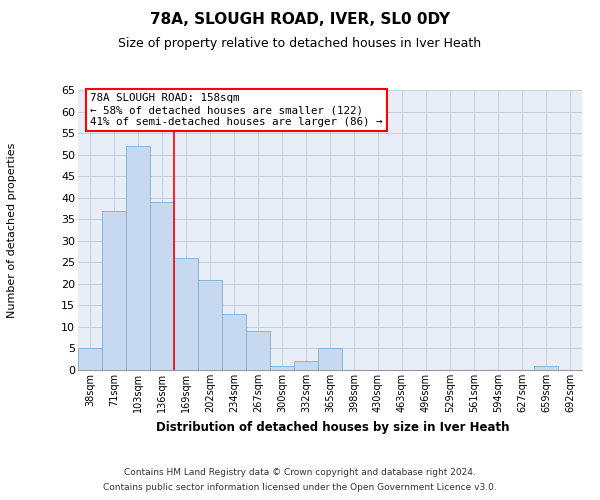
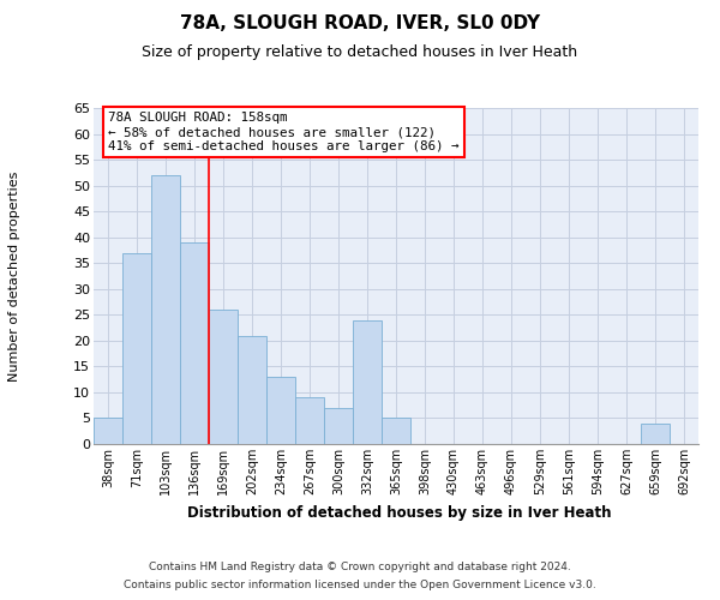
300sqm: 1 -> 7
332sqm: 2 -> 24
659sqm: 1 -> 4
